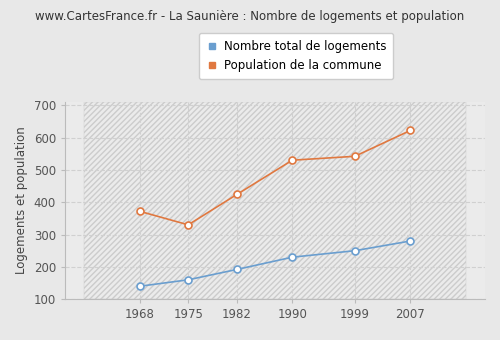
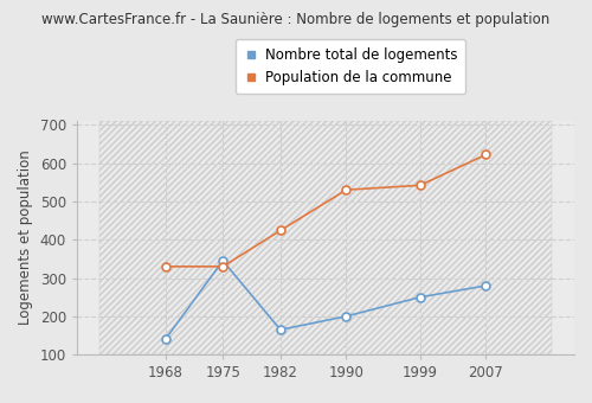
Population de la commune/1968: 372 -> 330
Nombre total de logements/1975: 160 -> 345
Nombre total de logements/1982: 192 -> 165
Nombre total de logements/1990: 230 -> 200
